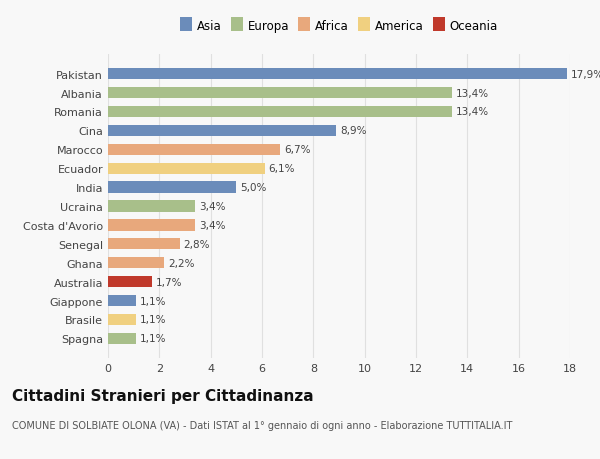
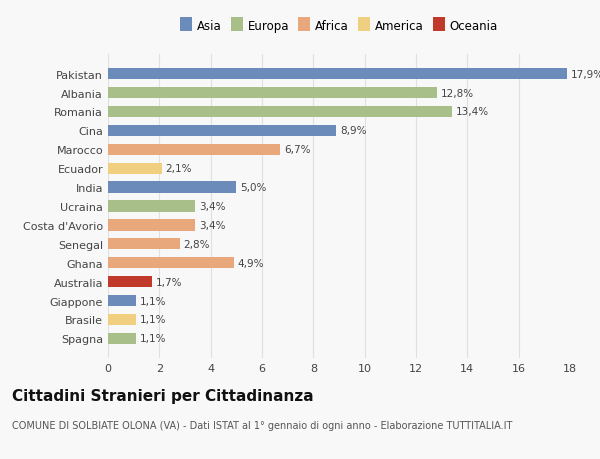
Albania: 13,4% -> 12,8%
Ecuador: 6,1% -> 2,1%
Ghana: 2,2% -> 4,9%
